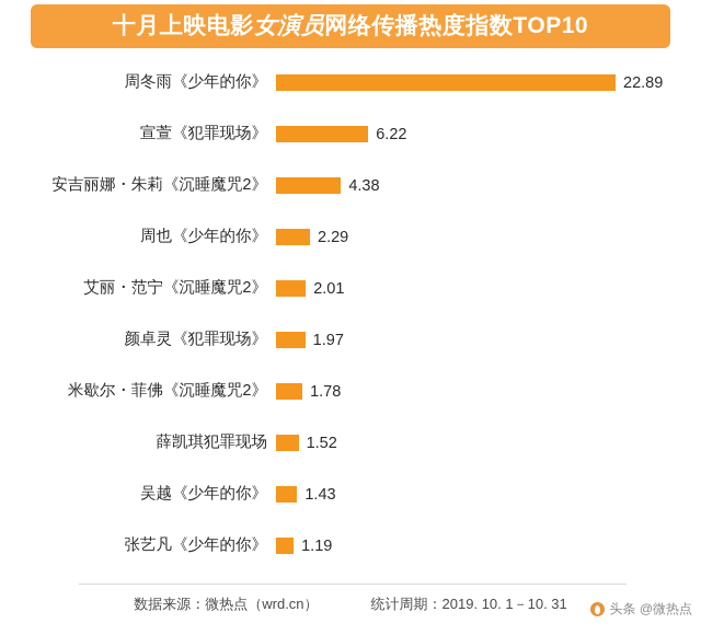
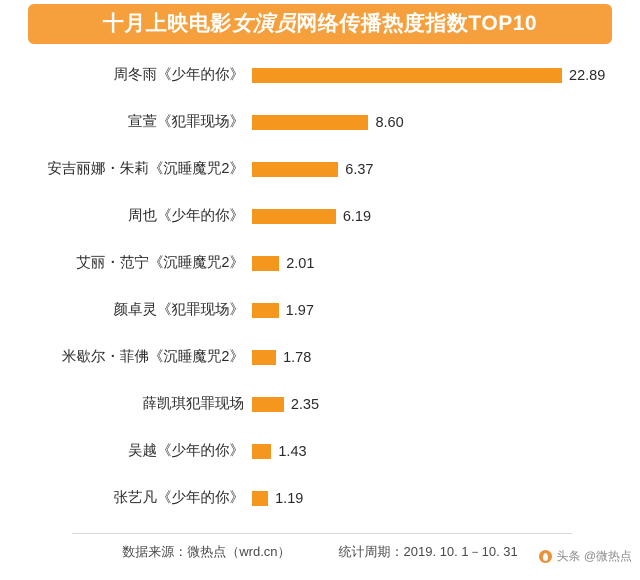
宣萱《犯罪现场》: 6.22 -> 8.60
安吉丽娜・朱莉《沉睡魔咒2》: 4.38 -> 6.37
周也《少年的你》: 2.29 -> 6.19
薛凯琪犯罪现场: 1.52 -> 2.35
